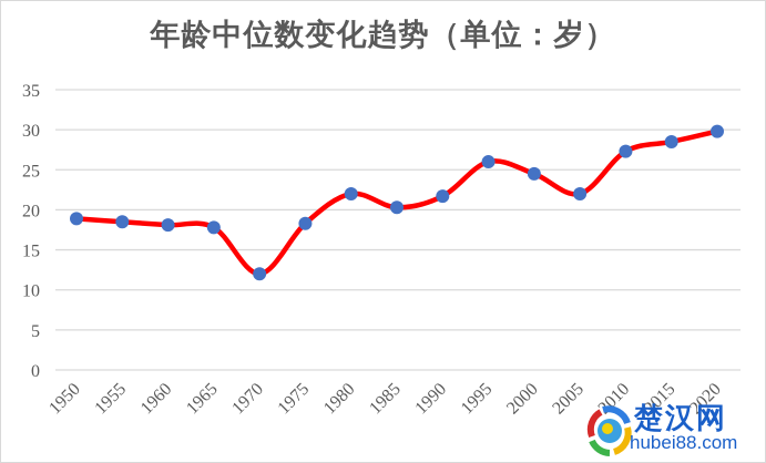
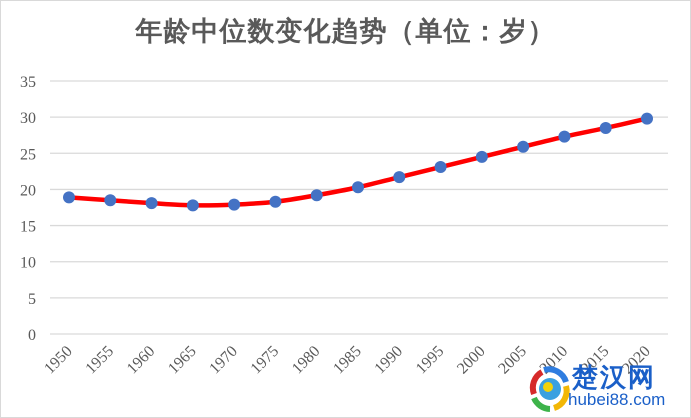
1970: 12 -> 18
1980: 22 -> 19
1995: 26 -> 23
2005: 22 -> 26
